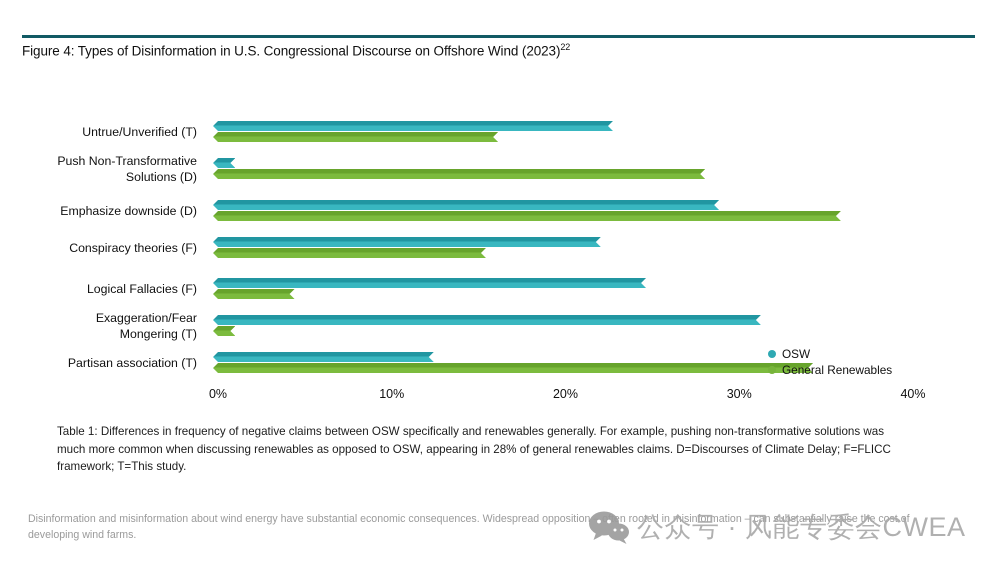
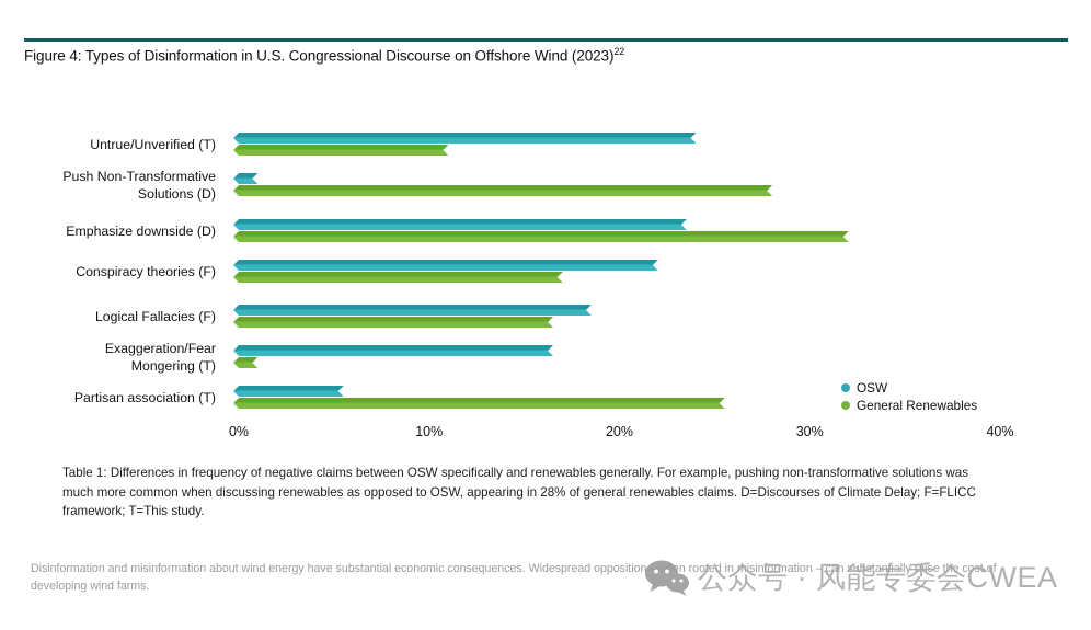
OSW/Untrue/Unverified (T): 22.7% -> 24.0%
General Renewables/Untrue/Unverified (T): 16.1% -> 11.0%
OSW/Emphasize downside (D): 28.8% -> 23.5%
General Renewables/Emphasize downside (D): 35.8% -> 32.0%
General Renewables/Conspiracy theories (F): 15.4% -> 17.0%
OSW/Logical Fallacies (F): 24.6% -> 18.5%
General Renewables/Logical Fallacies (F): 4.4% -> 16.5%
OSW/Exaggeration/Fear Mongering (T): 31.2% -> 16.5%
OSW/Partisan association (T): 12.4% -> 5.5%
General Renewables/Partisan association (T): 34.2% -> 25.5%
